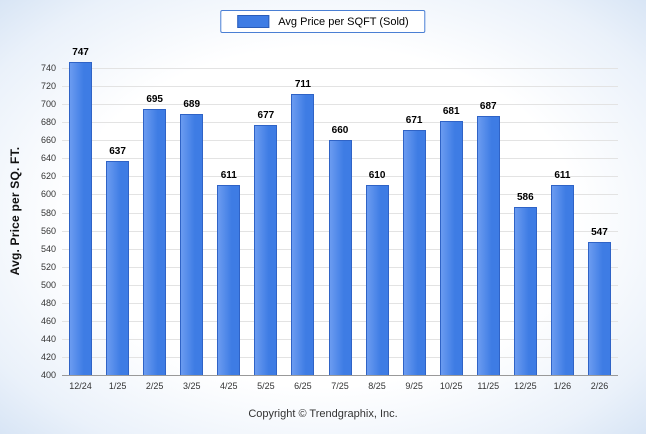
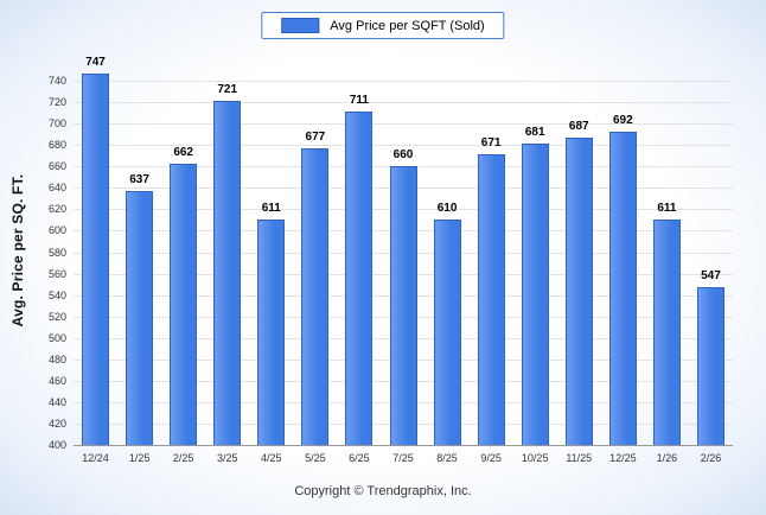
2/25: 695 -> 662
3/25: 689 -> 721
12/25: 586 -> 692
